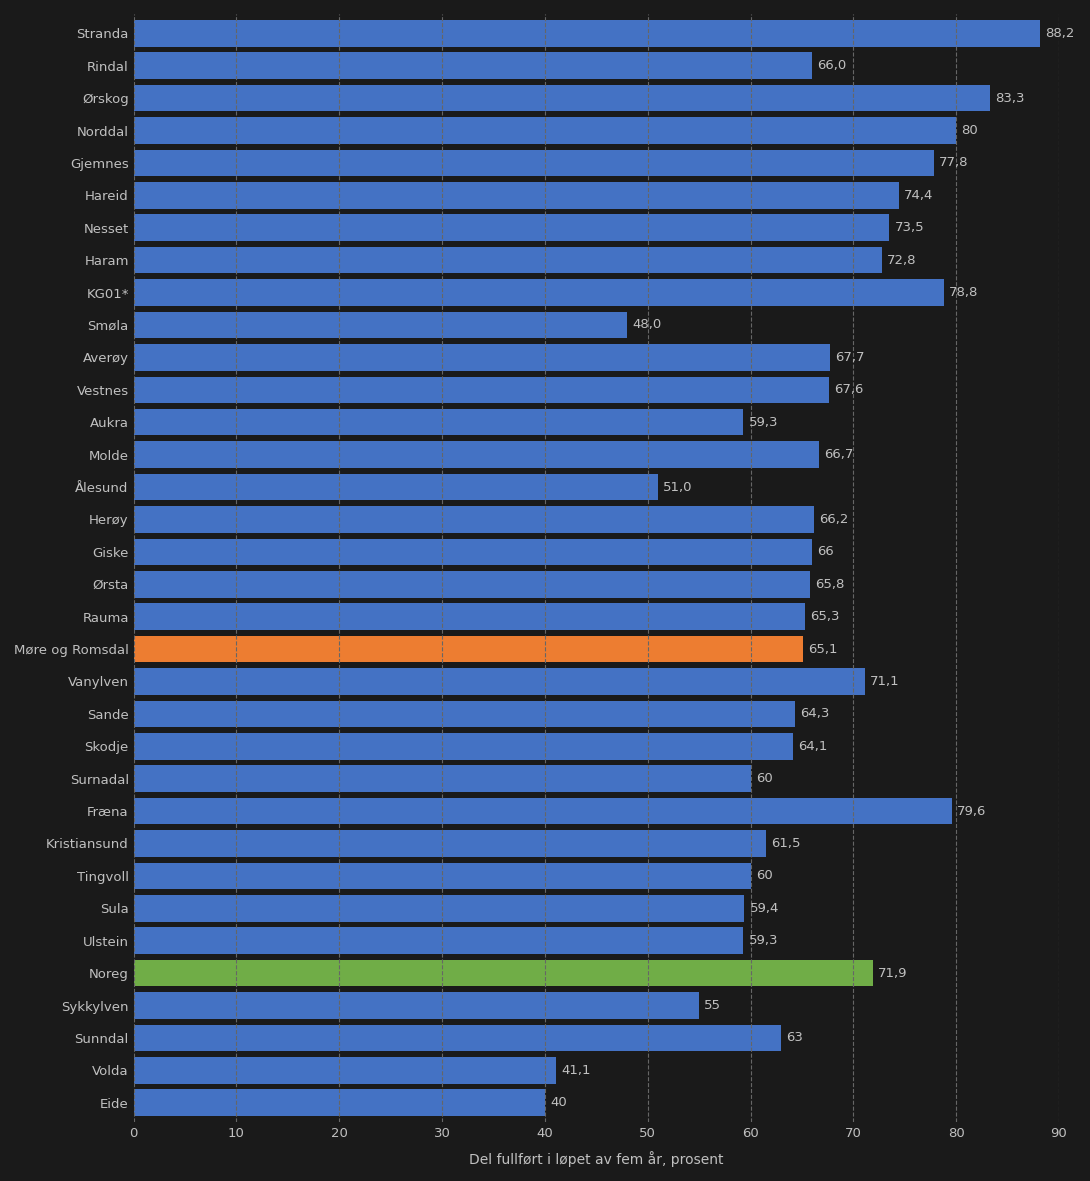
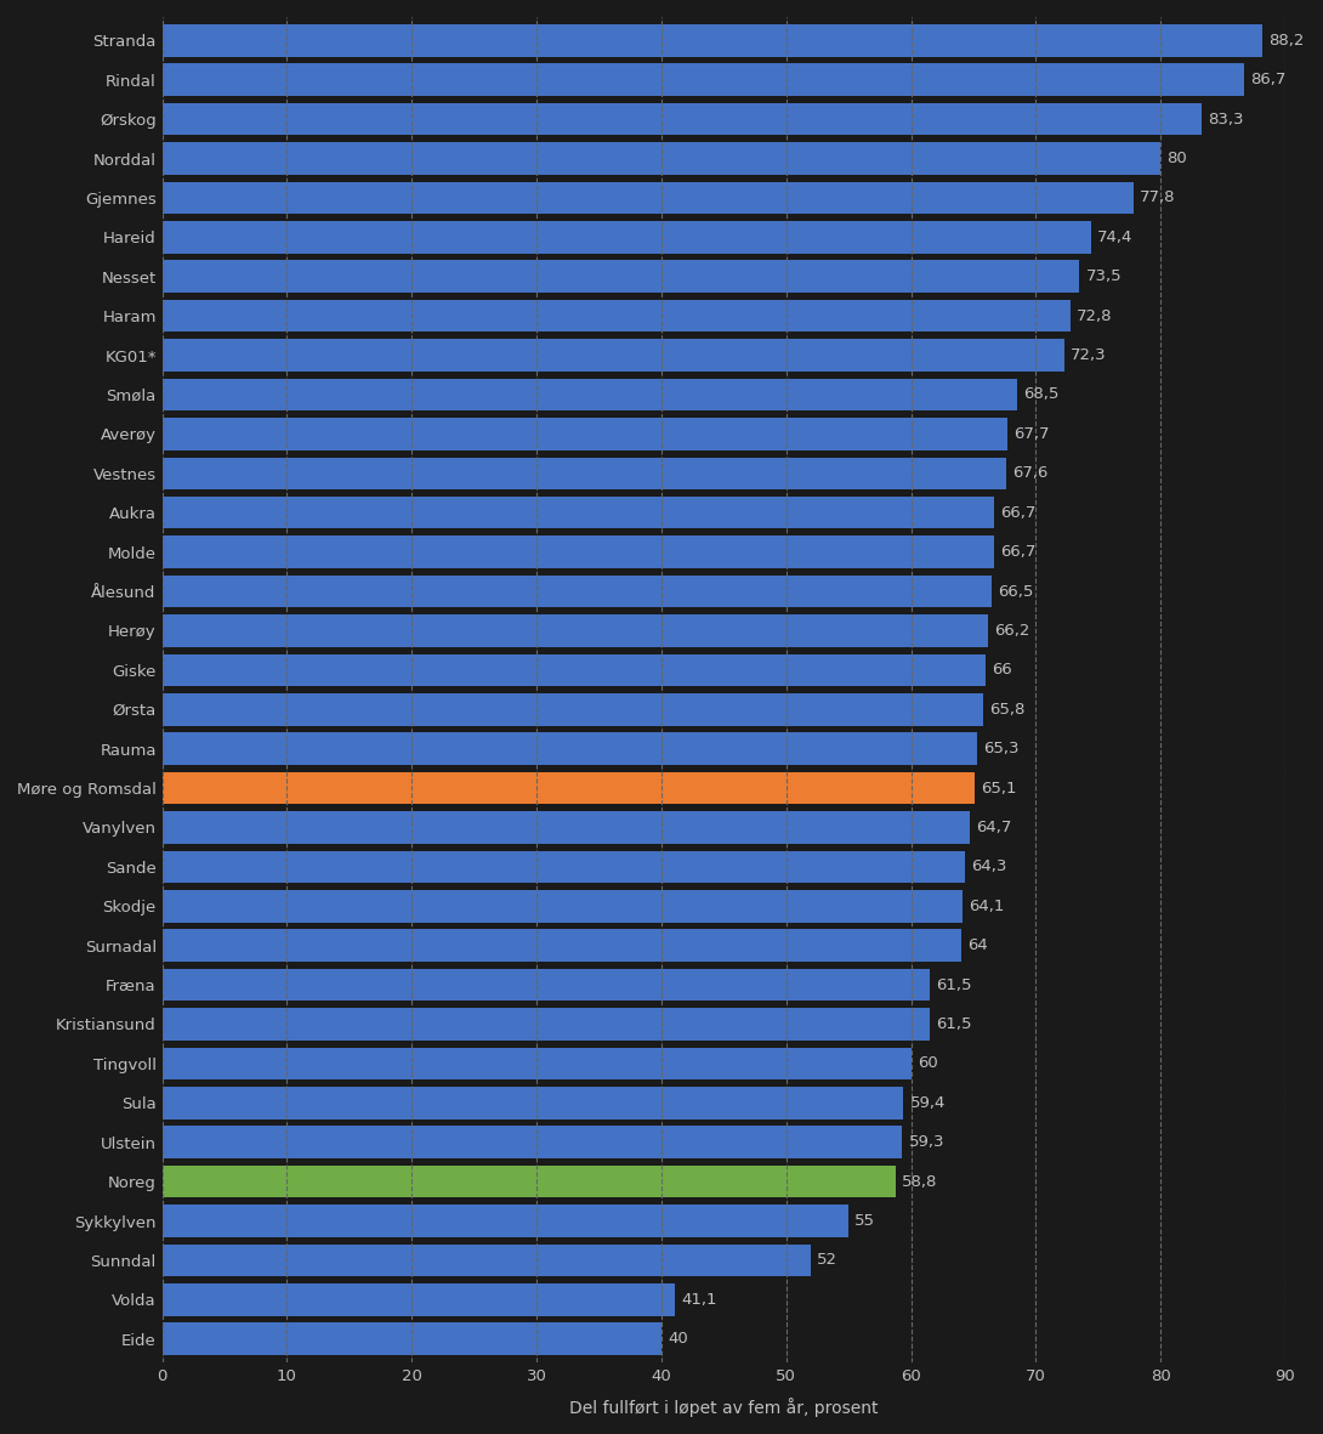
Rindal: 66,0 -> 86,7
KG01*: 78,8 -> 72,3
Smøla: 48,0 -> 68,5
Aukra: 59,3 -> 66,7
Ålesund: 51,0 -> 66,5
Vanylven: 71,1 -> 64,7
Surnadal: 60 -> 64
Fræna: 79,6 -> 61,5
Noreg: 71,9 -> 58,8
Sunndal: 63 -> 52
